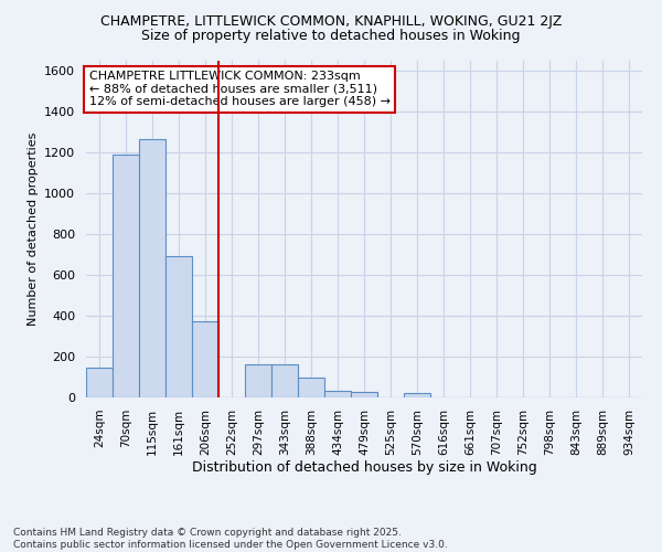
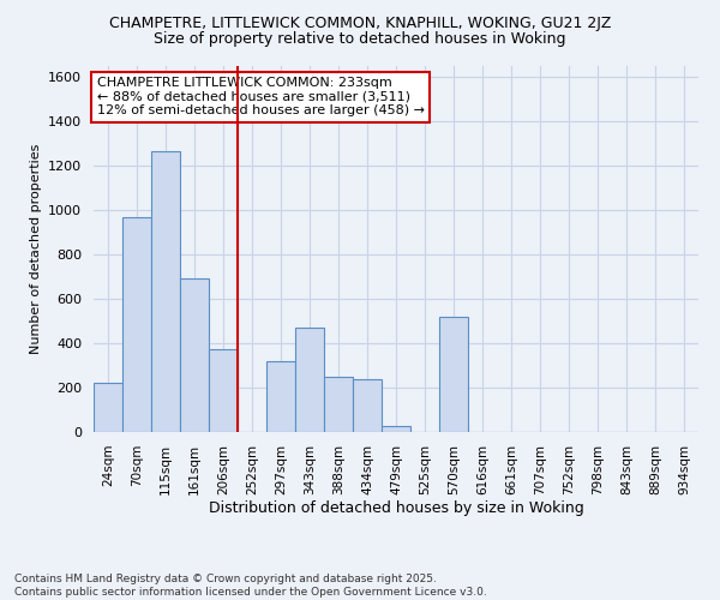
24sqm: 140 -> 220
70sqm: 1190 -> 970
297sqm: 160 -> 320
343sqm: 160 -> 470
388sqm: 100 -> 250
434sqm: 40 -> 240
570sqm: 20 -> 520
